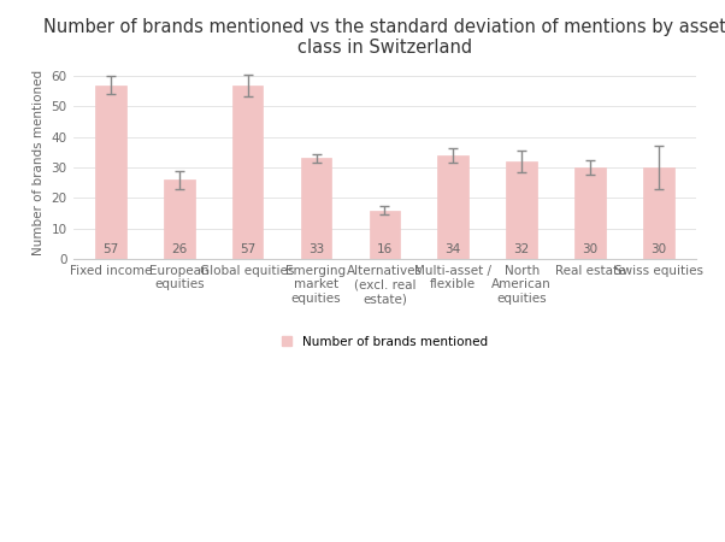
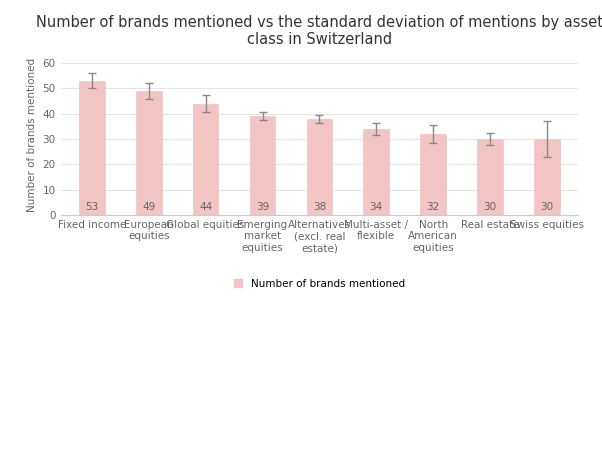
Fixed income: 57 -> 53
European equities: 26 -> 49
Global equities: 57 -> 44
Emerging market equities: 33 -> 39
Alternatives (excl. real estate): 16 -> 38
